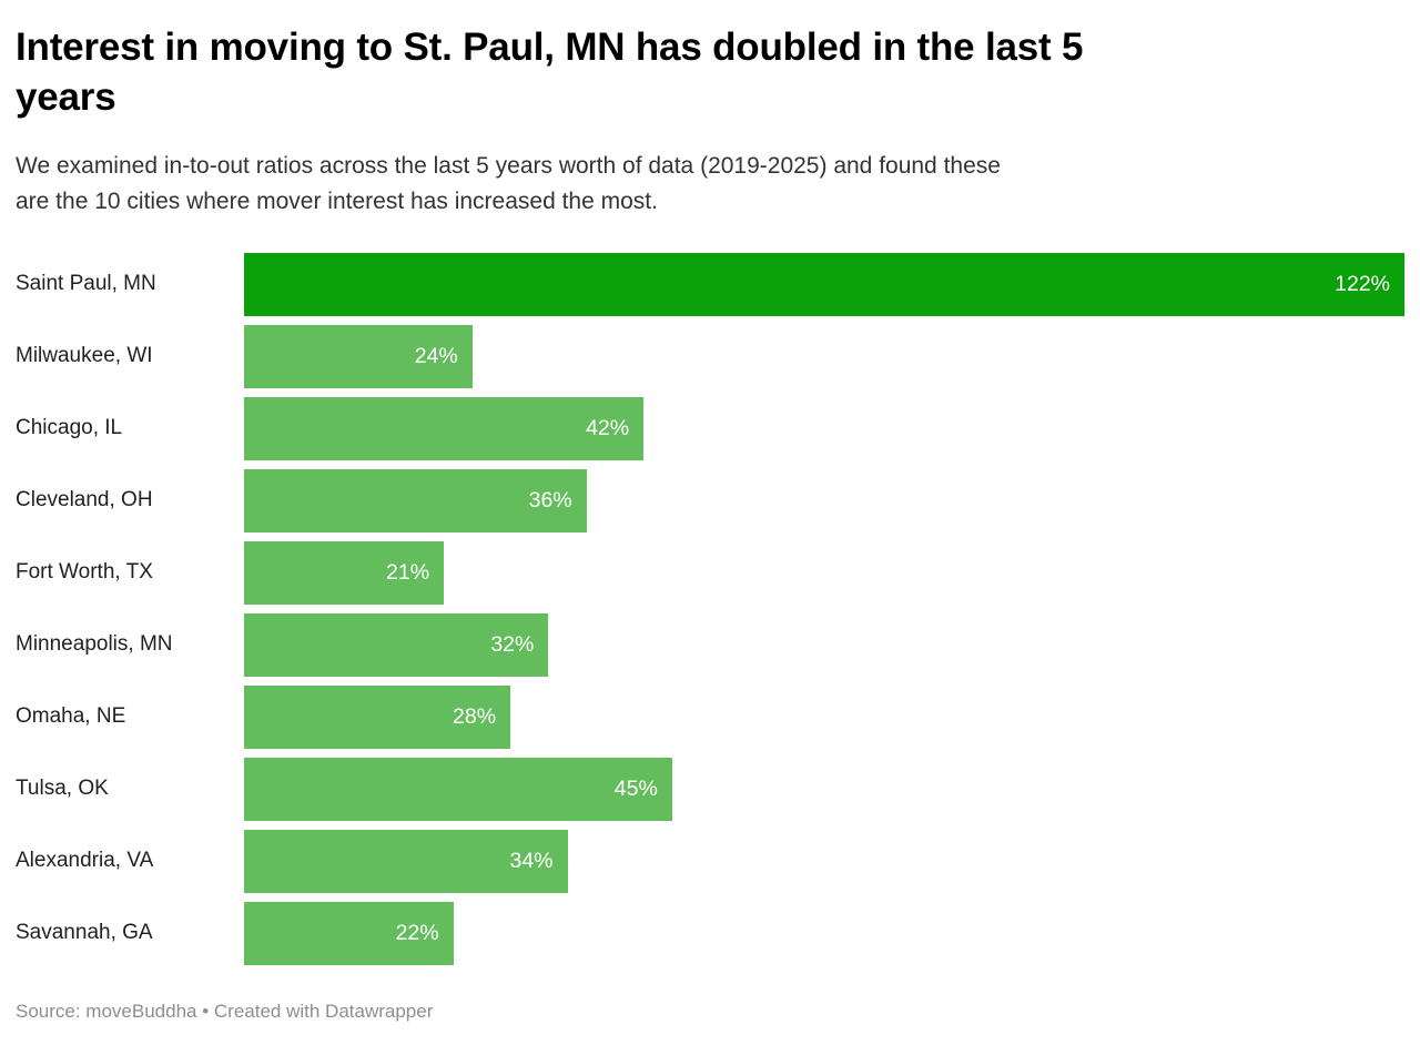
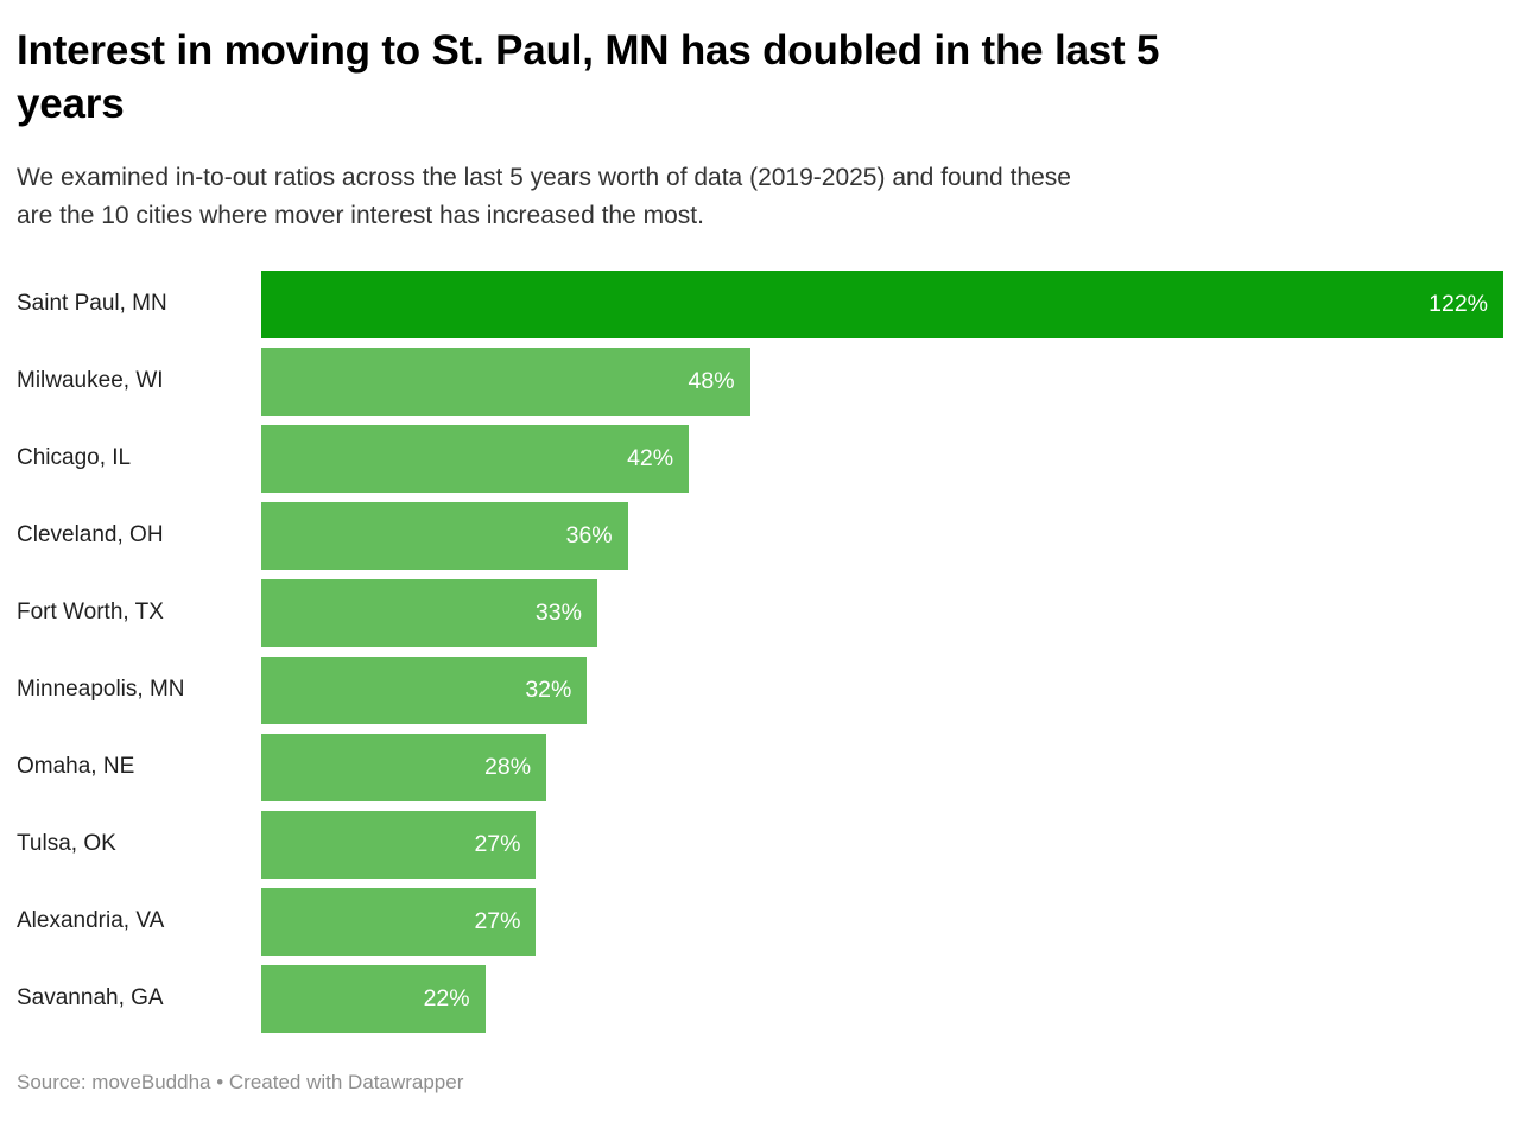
Milwaukee, WI: 24% -> 48%
Fort Worth, TX: 21% -> 33%
Tulsa, OK: 45% -> 27%
Alexandria, VA: 34% -> 27%
